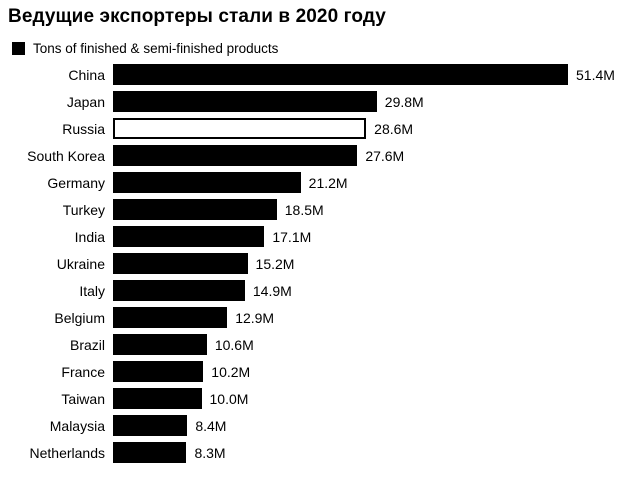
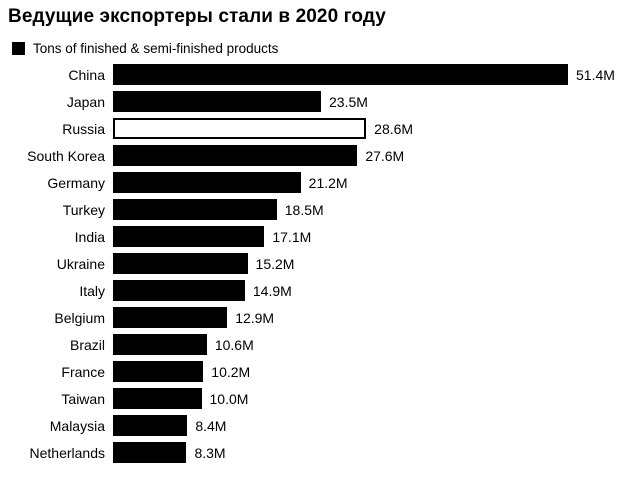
Japan: 29.8M -> 23.5M
